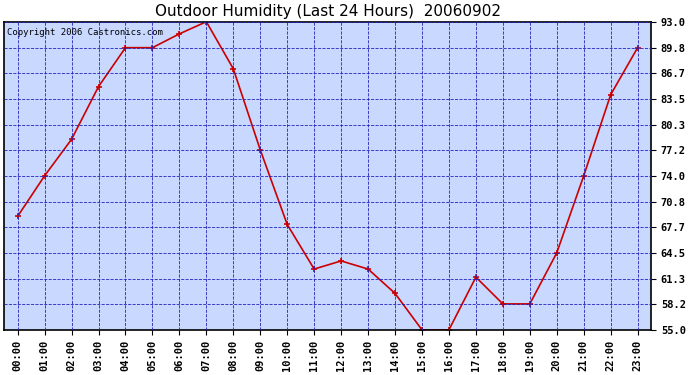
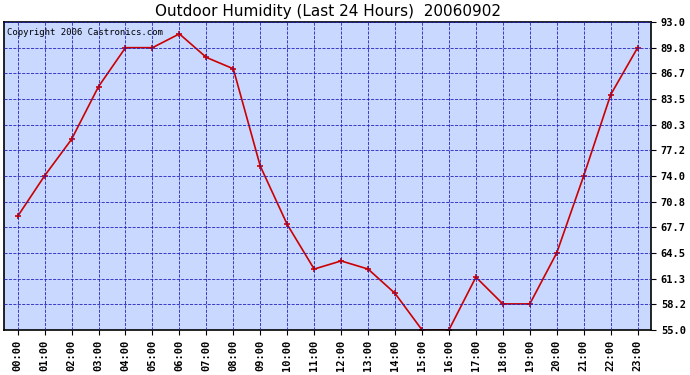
07:00: 93.0 -> 88.6
09:00: 77.2 -> 75.2
